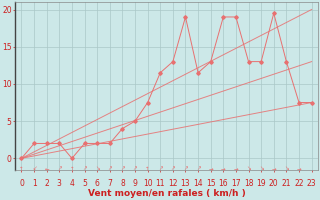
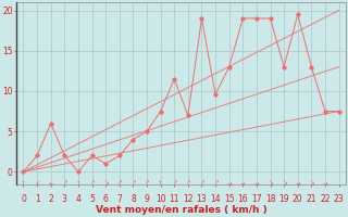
2: 2.0 -> 6.0
6: 2.0 -> 1.0
12: 13.0 -> 7.0
14: 11.5 -> 9.6
18: 13.0 -> 19.0
